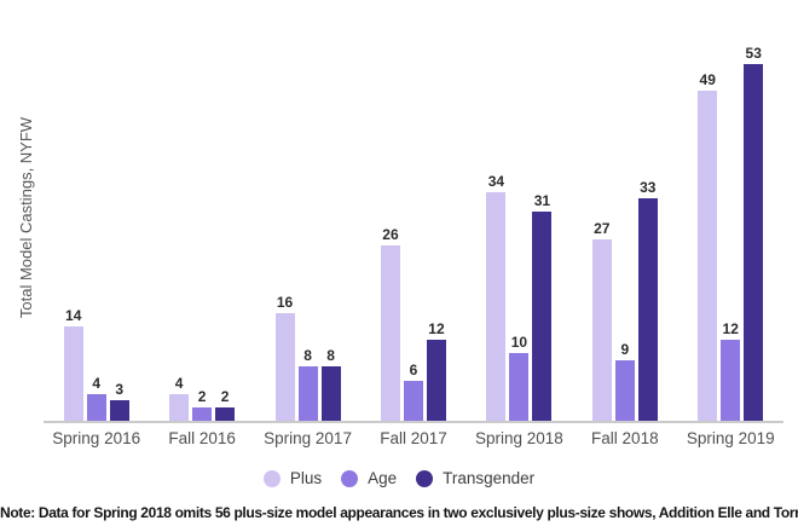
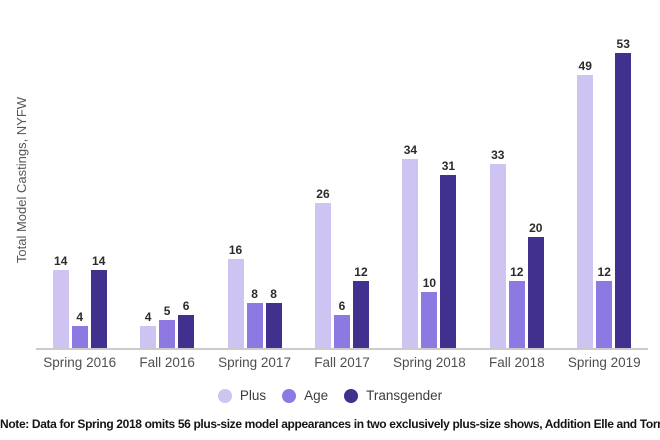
Transgender/Spring 2016: 3 -> 14
Age/Fall 2016: 2 -> 5
Transgender/Fall 2016: 2 -> 6
Plus/Fall 2018: 27 -> 33
Age/Fall 2018: 9 -> 12
Transgender/Fall 2018: 33 -> 20
